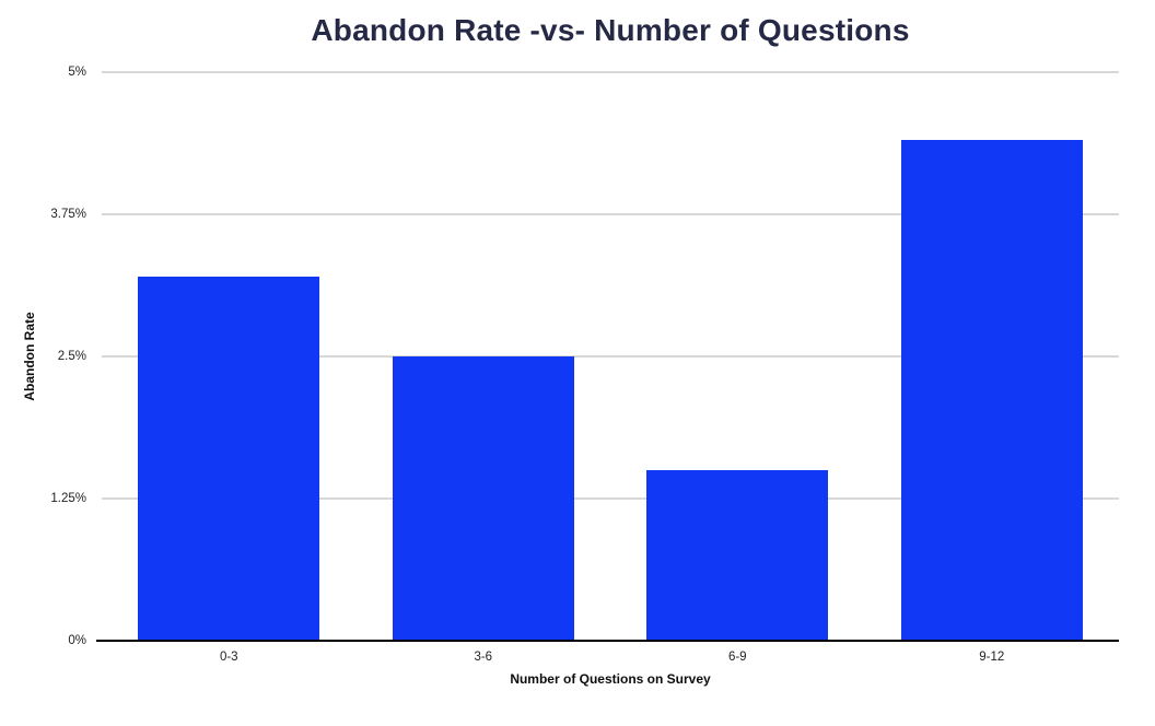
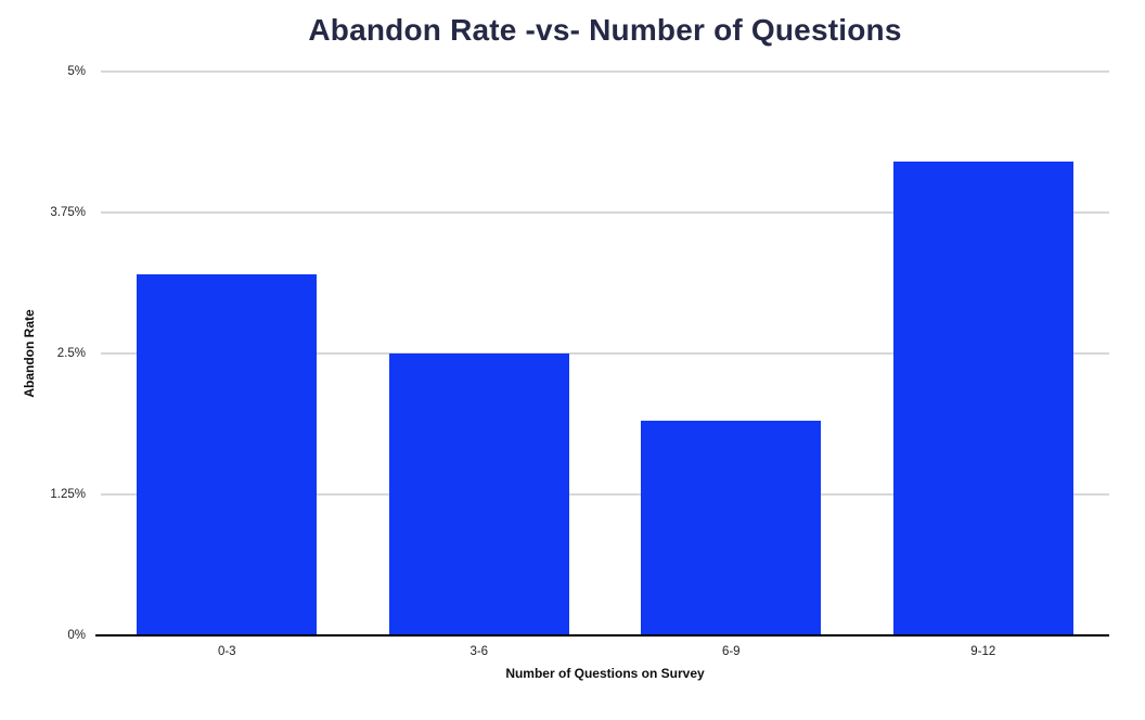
6-9: 1.5% -> 1.9%
9-12: 4.4% -> 4.2%
